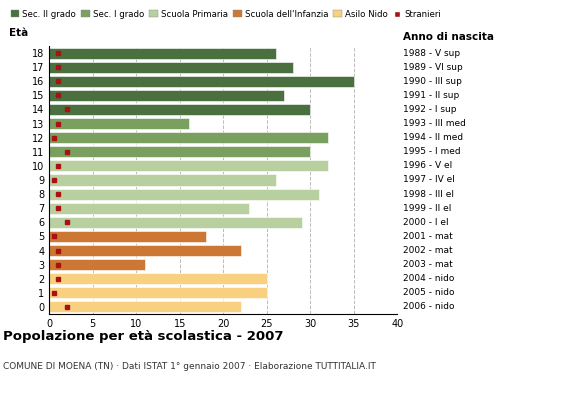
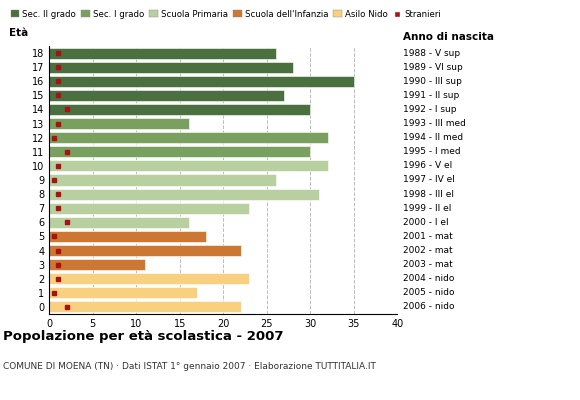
6: 29 -> 16
2: 25 -> 23
1: 25 -> 17
